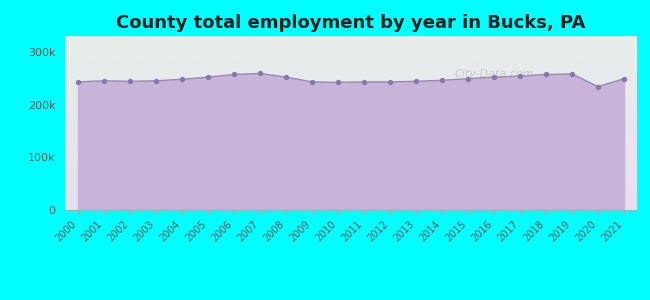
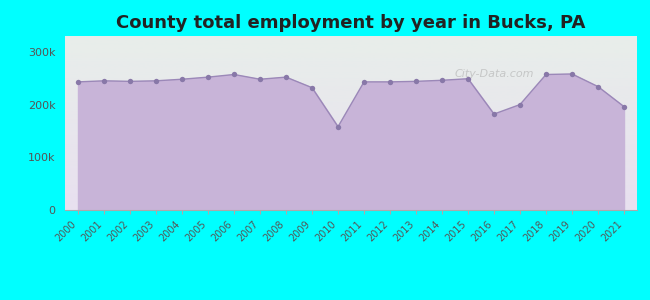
2007: 259k -> 248k
2009: 243k -> 232k
2010: 242k -> 158k
2016: 252k -> 182k
2017: 254k -> 200k
2021: 249k -> 196k
